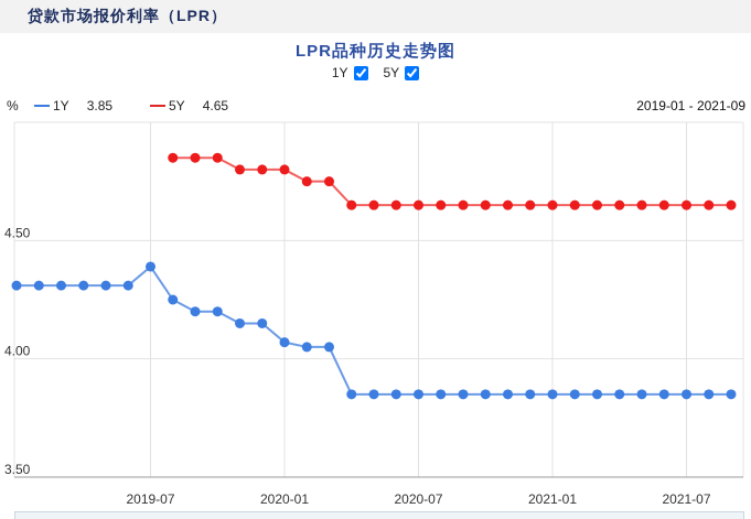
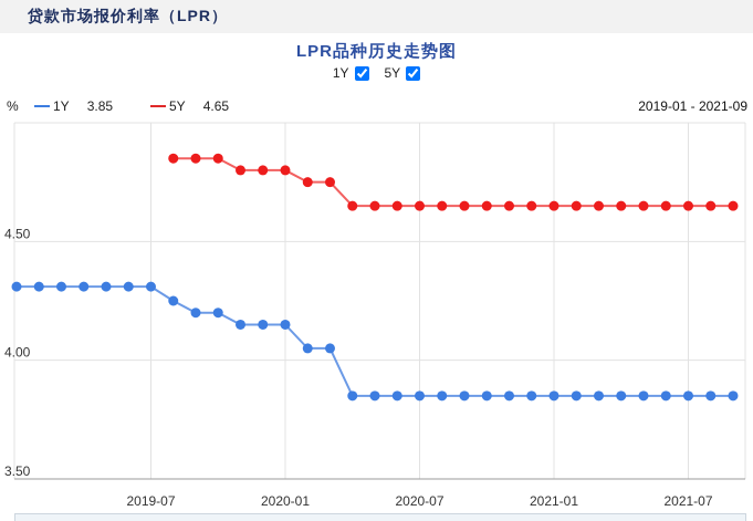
1Y/2019-07: 4.39 -> 4.31
1Y/2020-01: 4.07 -> 4.15
